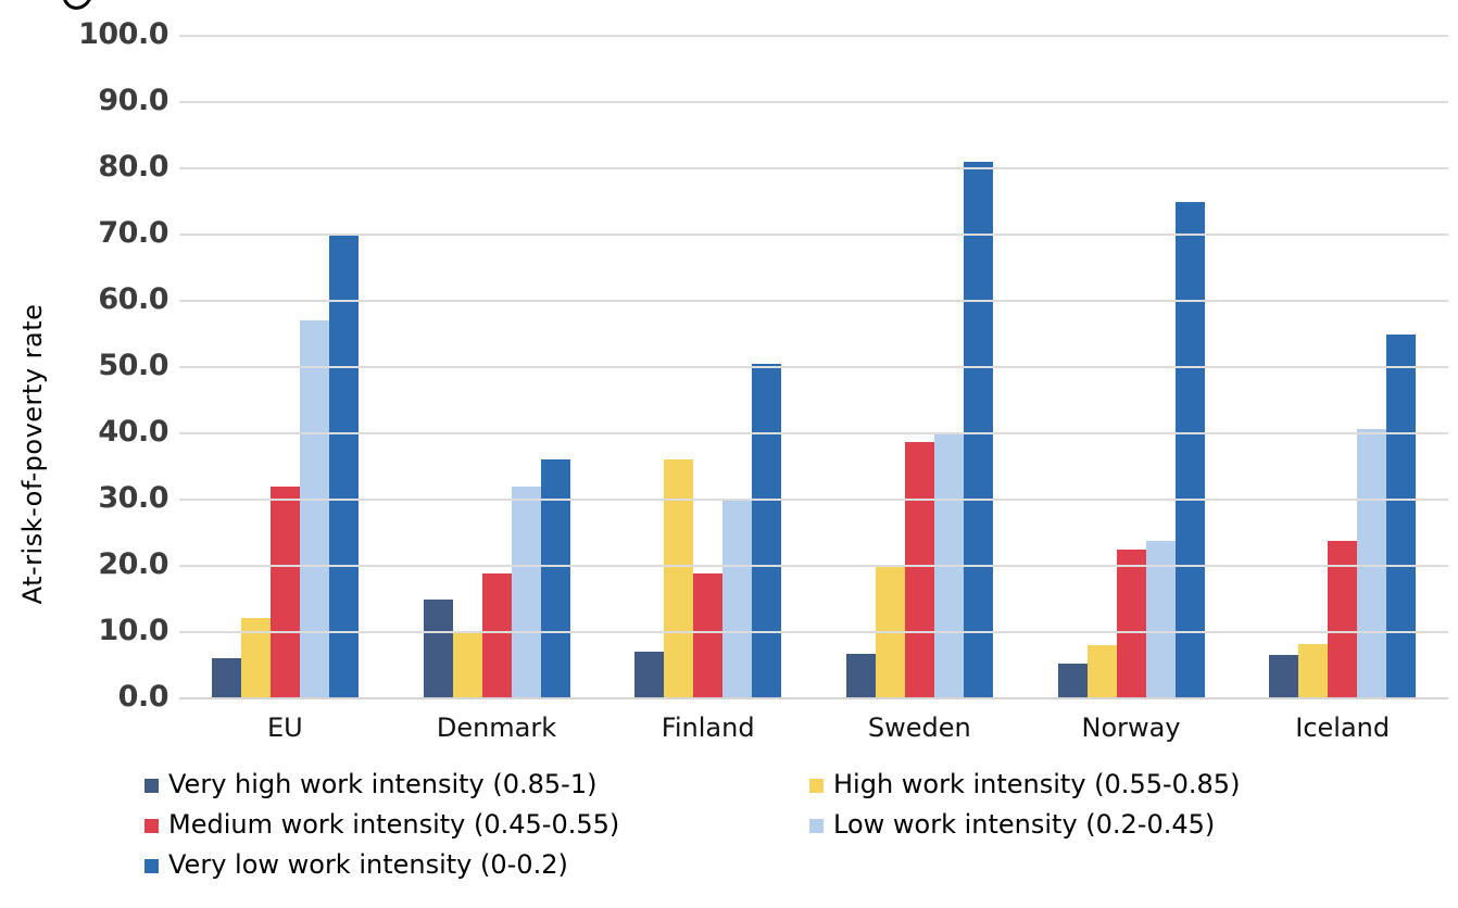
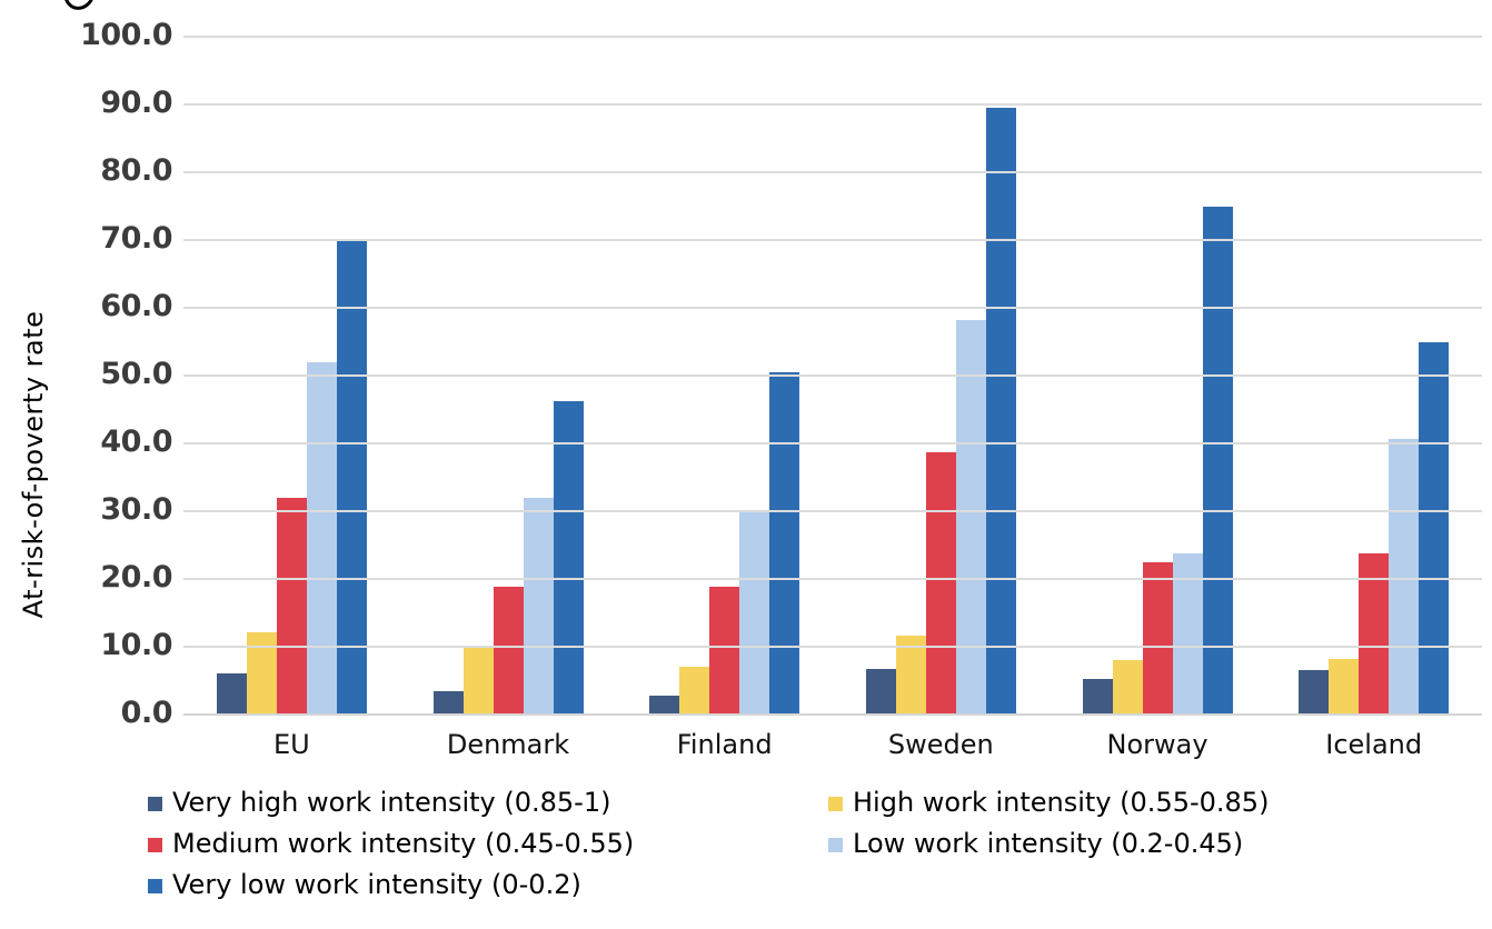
Low work intensity (0.2-0.45)/EU: 57 -> 52
Very high work intensity (0.85-1)/Denmark: 15 -> 3
Very low work intensity (0-0.2)/Denmark: 36 -> 46
Very high work intensity (0.85-1)/Finland: 7 -> 3
High work intensity (0.55-0.85)/Finland: 36 -> 7
High work intensity (0.55-0.85)/Sweden: 20 -> 12
Low work intensity (0.2-0.45)/Sweden: 40 -> 58
Very low work intensity (0-0.2)/Sweden: 81 -> 90
